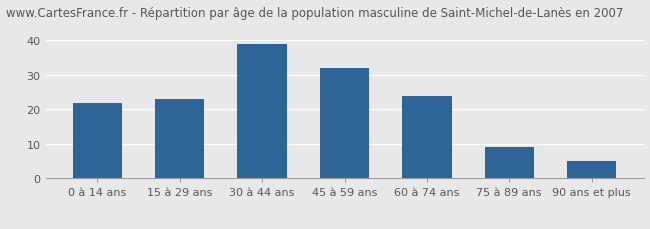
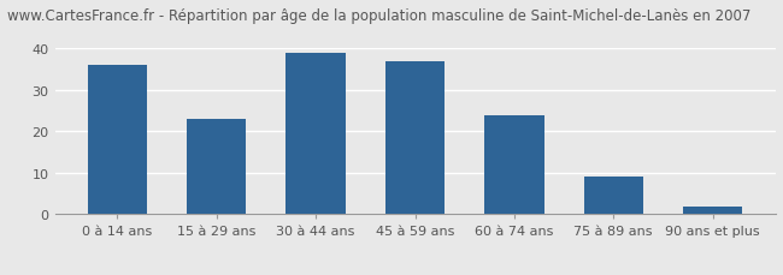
0 à 14 ans: 22 -> 36
45 à 59 ans: 32 -> 37
90 ans et plus: 5 -> 2
